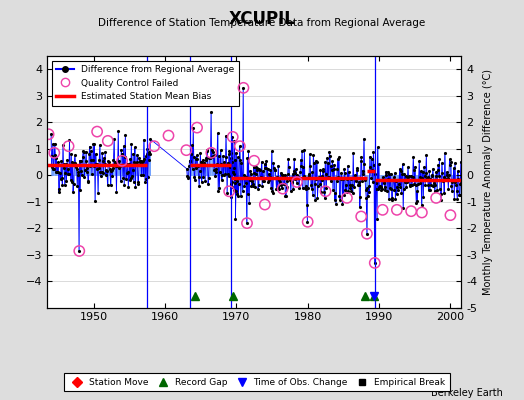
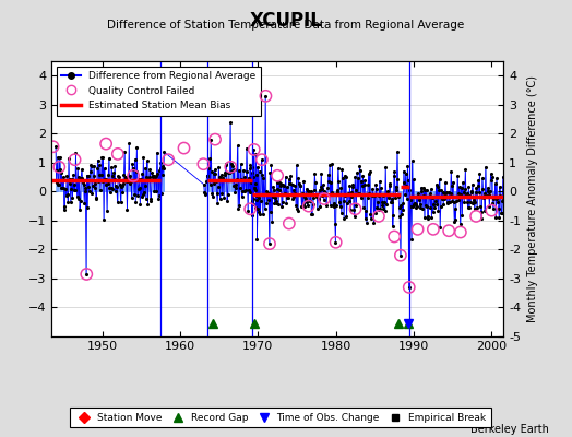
Quality Control Failed/2000: -1.50 -> -0.65
